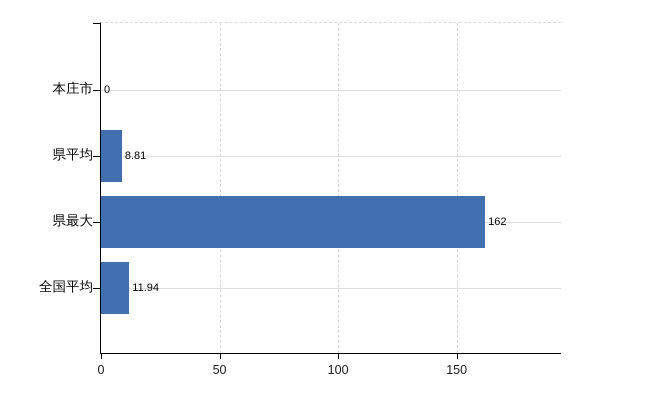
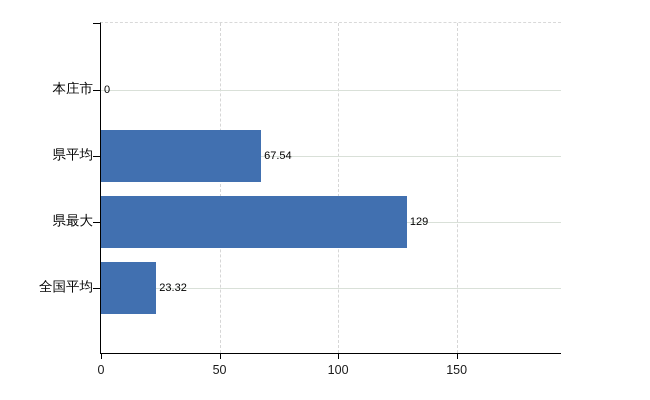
県平均: 8.81 -> 67.54
県最大: 162 -> 129
全国平均: 11.94 -> 23.32
